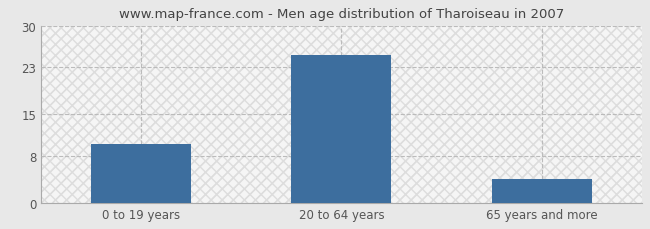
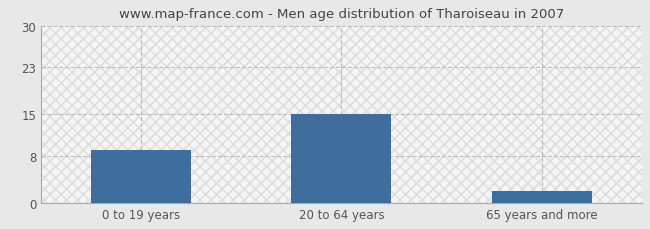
0 to 19 years: 10 -> 9
20 to 64 years: 25 -> 15
65 years and more: 4 -> 2
